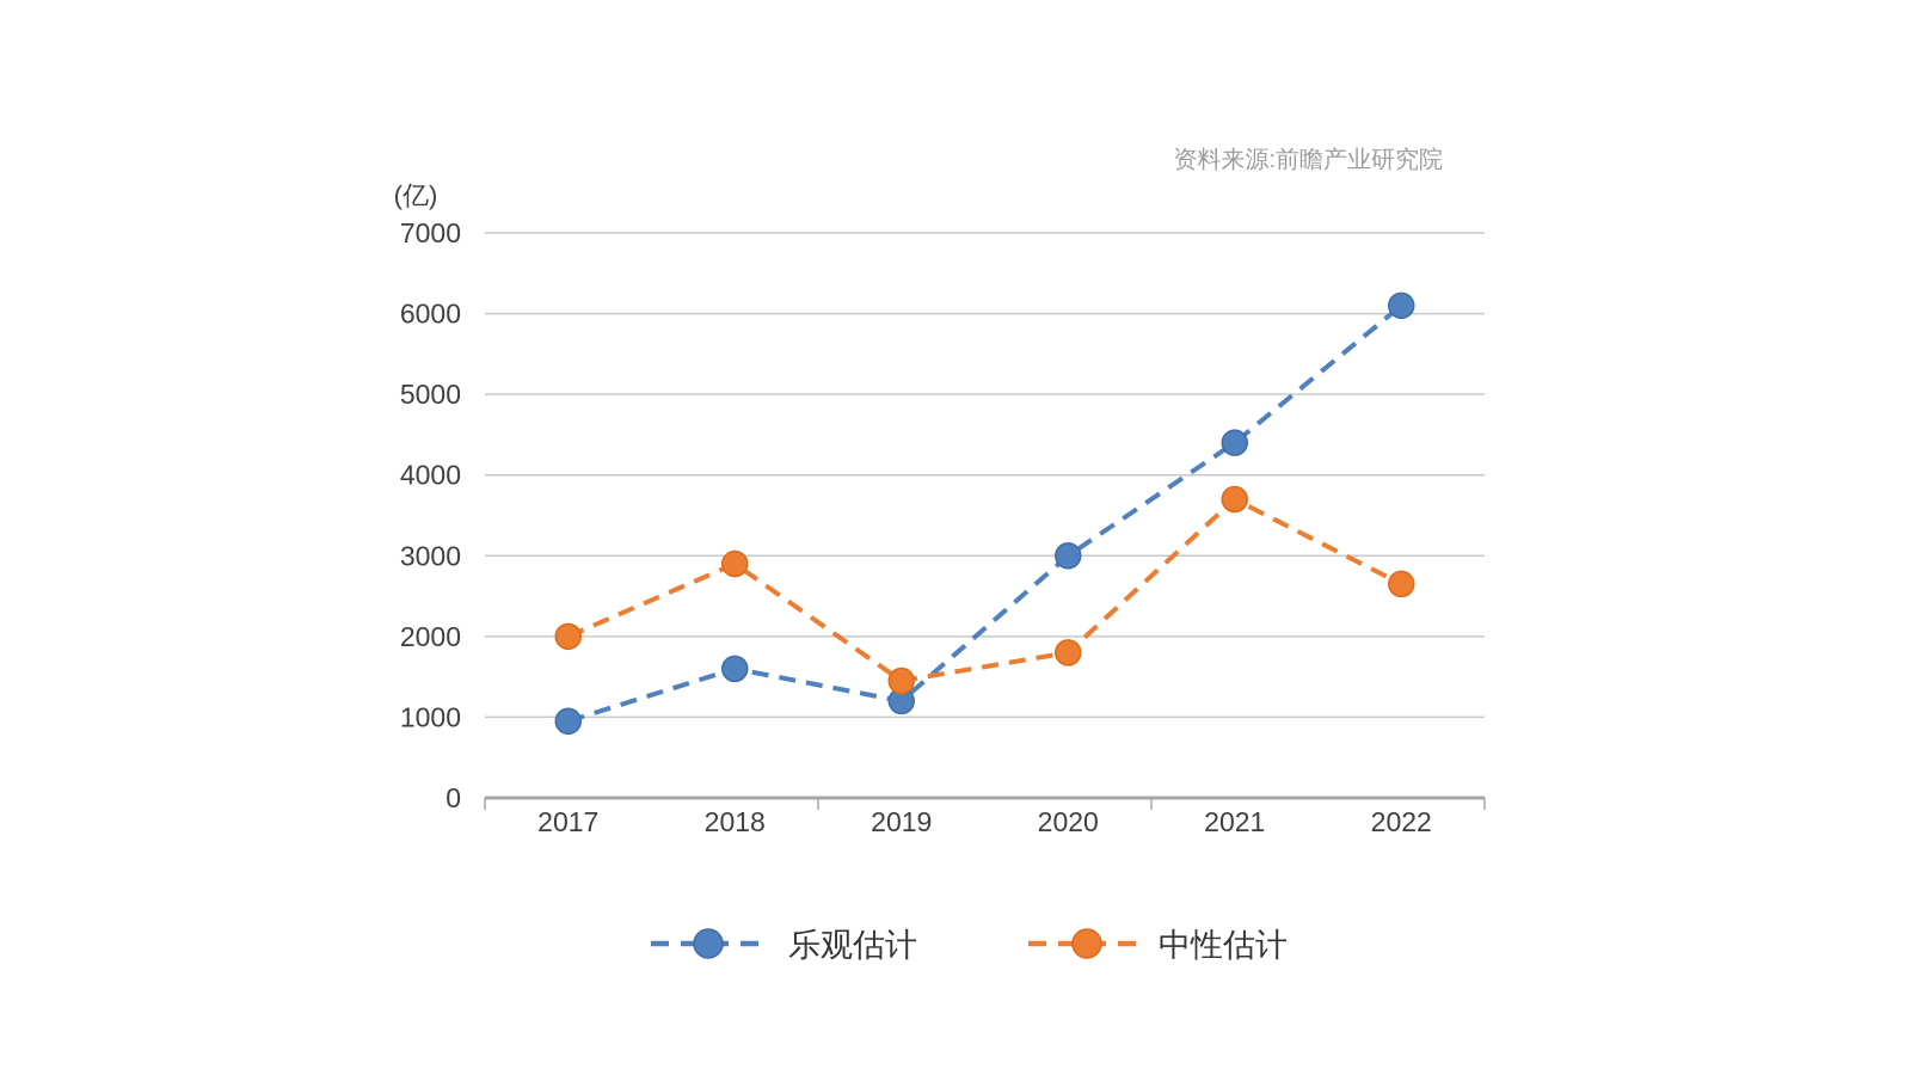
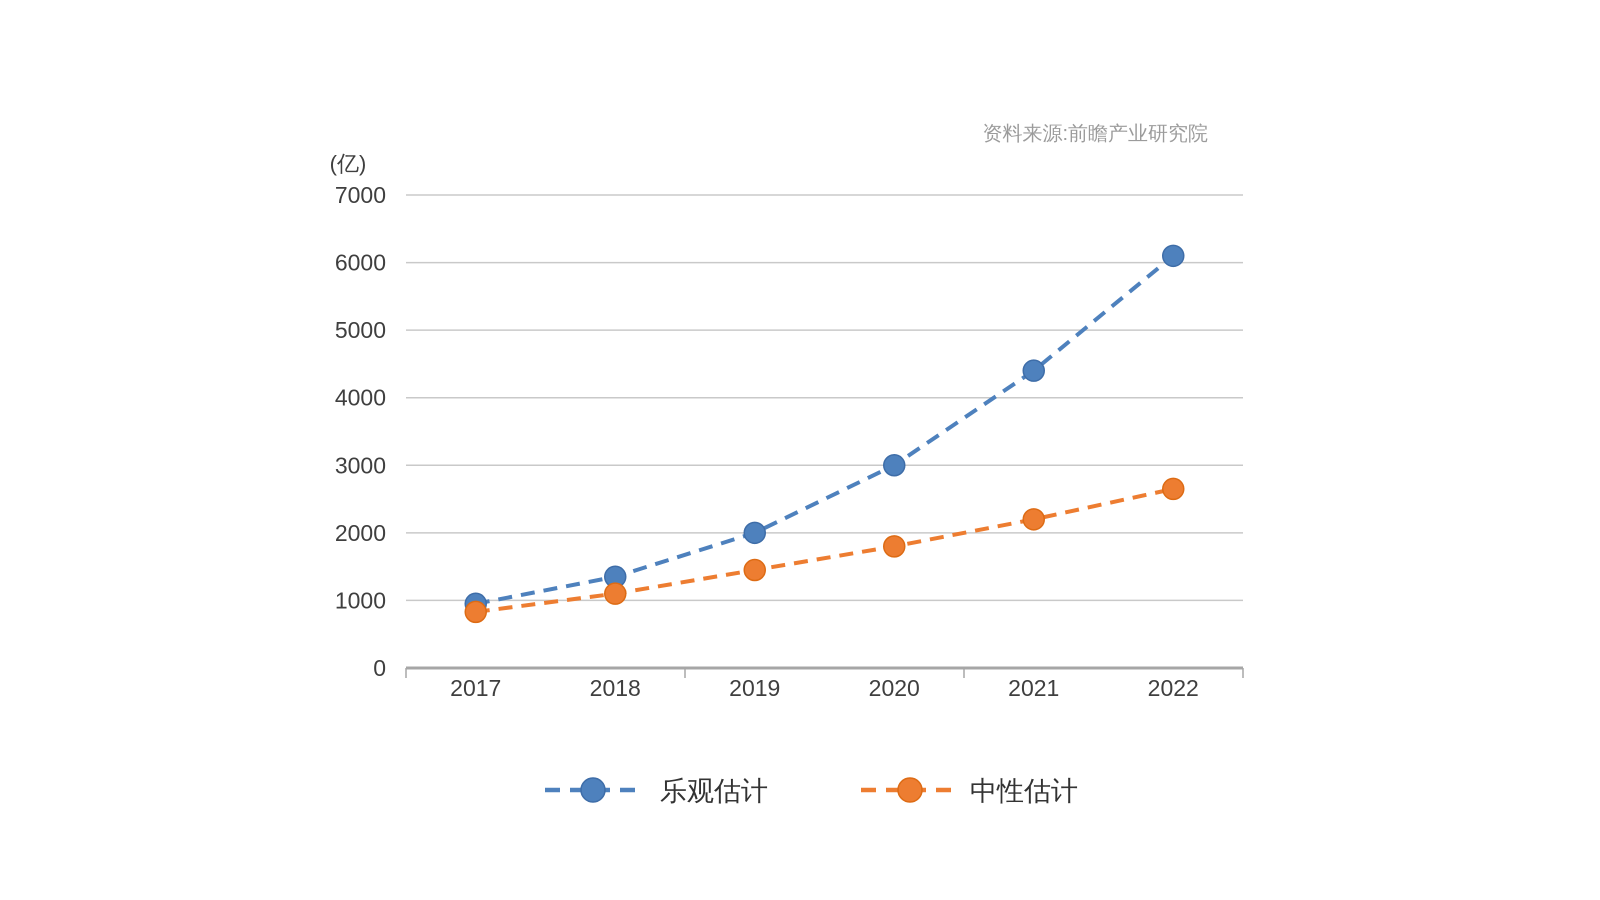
中性估计/2017: 2000 -> 800
乐观估计/2018: 1600 -> 1400
中性估计/2018: 2900 -> 1100
乐观估计/2019: 1200 -> 2000
中性估计/2021: 3700 -> 2200
